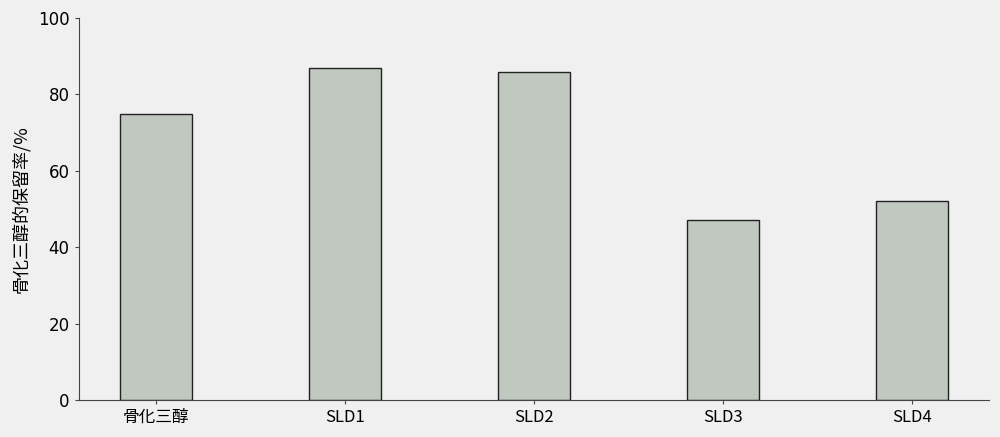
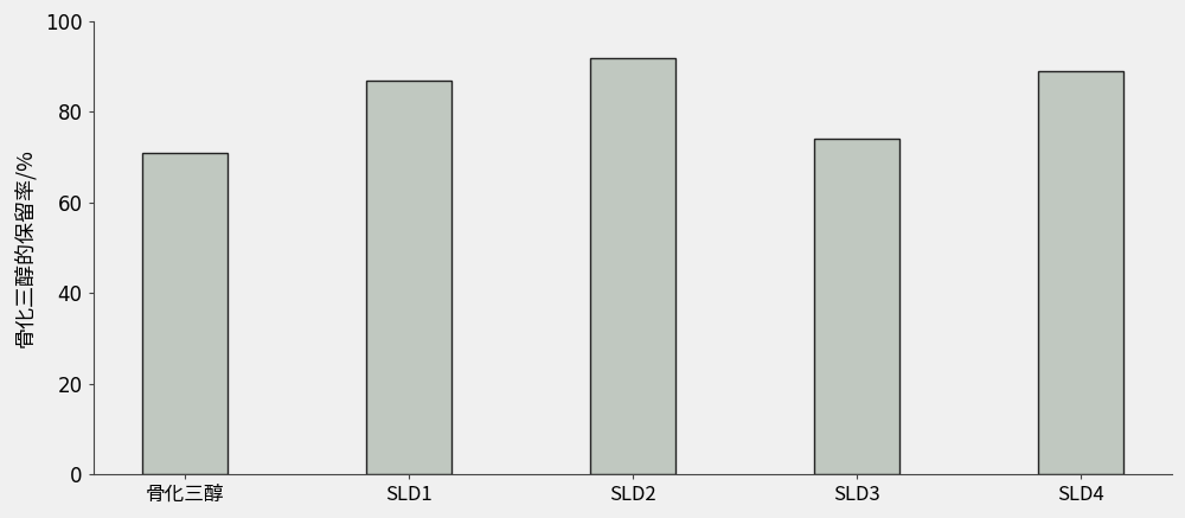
骨化三醇: 75 -> 71
SLD2: 86 -> 92
SLD3: 47 -> 74
SLD4: 52 -> 89
